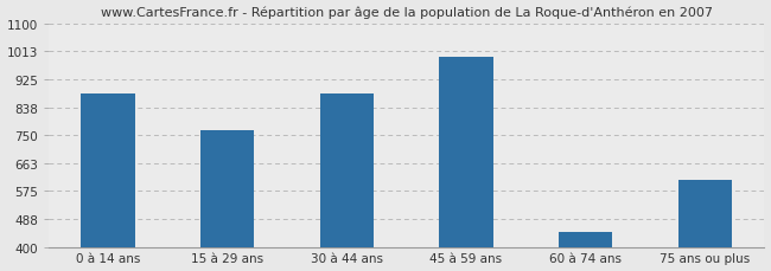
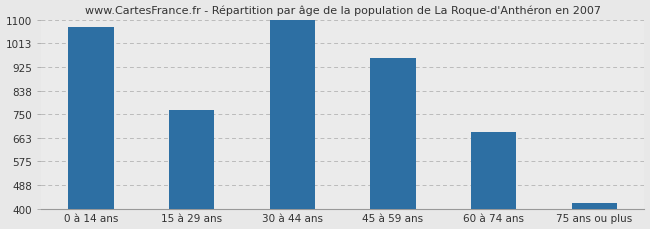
0 à 14 ans: 880 -> 1075
30 à 44 ans: 880 -> 1100
45 à 59 ans: 995 -> 960
60 à 74 ans: 445 -> 685
75 ans ou plus: 610 -> 420
